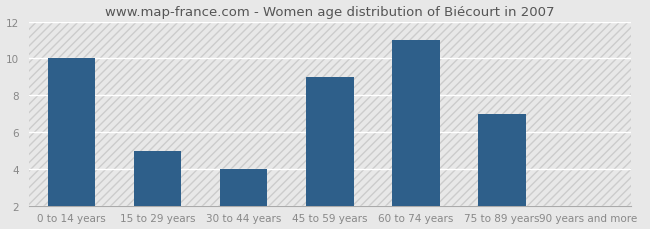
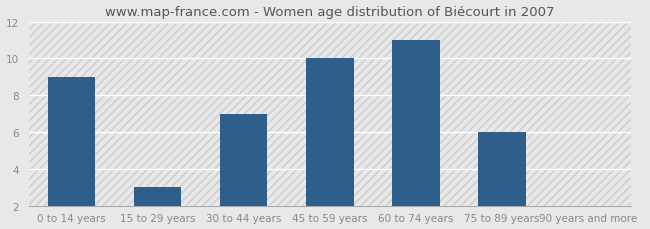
0 to 14 years: 10 -> 9
15 to 29 years: 5 -> 3
30 to 44 years: 4 -> 7
45 to 59 years: 9 -> 10
75 to 89 years: 7 -> 6
